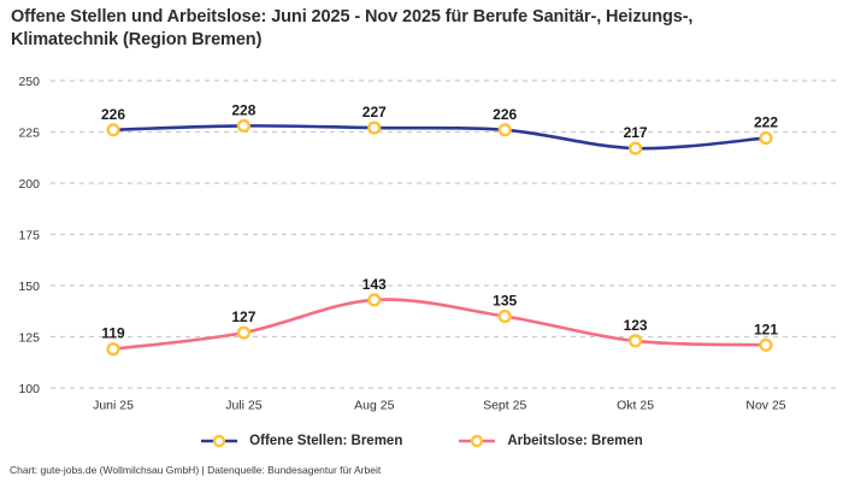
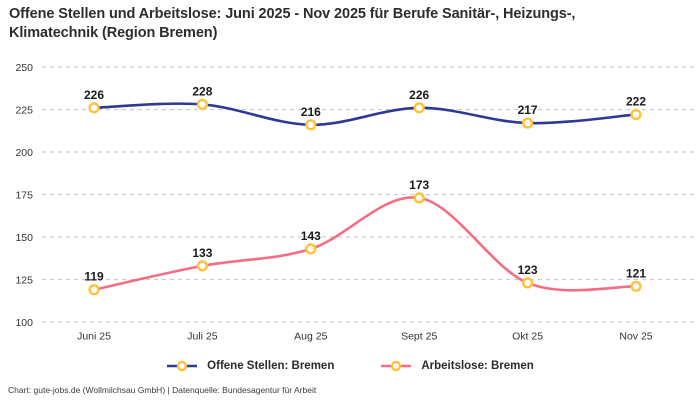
Arbeitslose: Bremen/Juli 25: 127 -> 133
Offene Stellen: Bremen/Aug 25: 227 -> 216
Arbeitslose: Bremen/Sept 25: 135 -> 173
